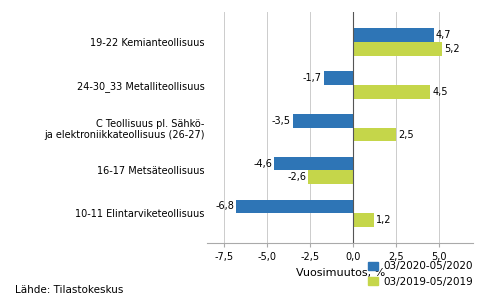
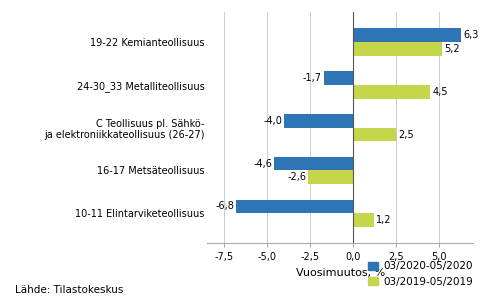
03/2020-05/2020/19-22 Kemianteollisuus: 4,7 -> 6,3
03/2020-05/2020/C Teollisuus pl. Sähkö- ja elektroniikkateollisuus (26-27): -3,5 -> -4,0
